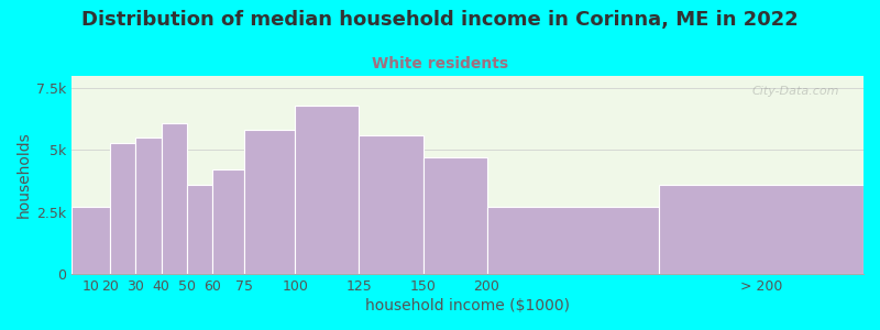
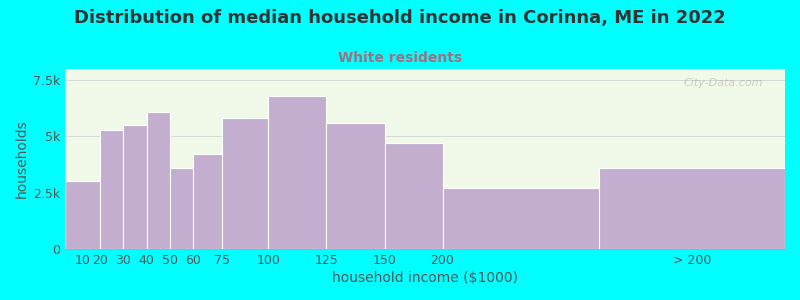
10: 2.7k -> 3.0k
